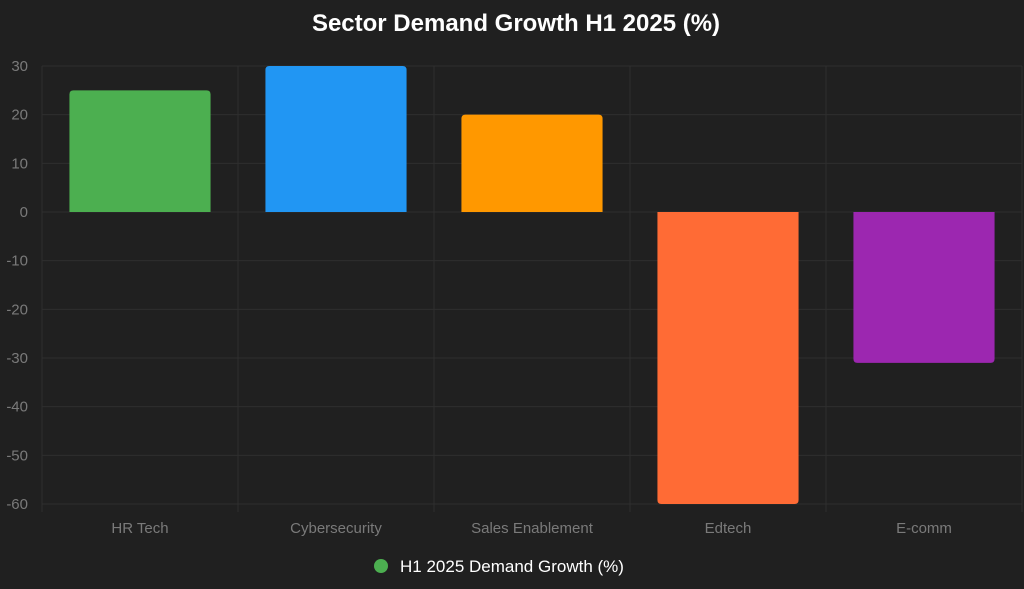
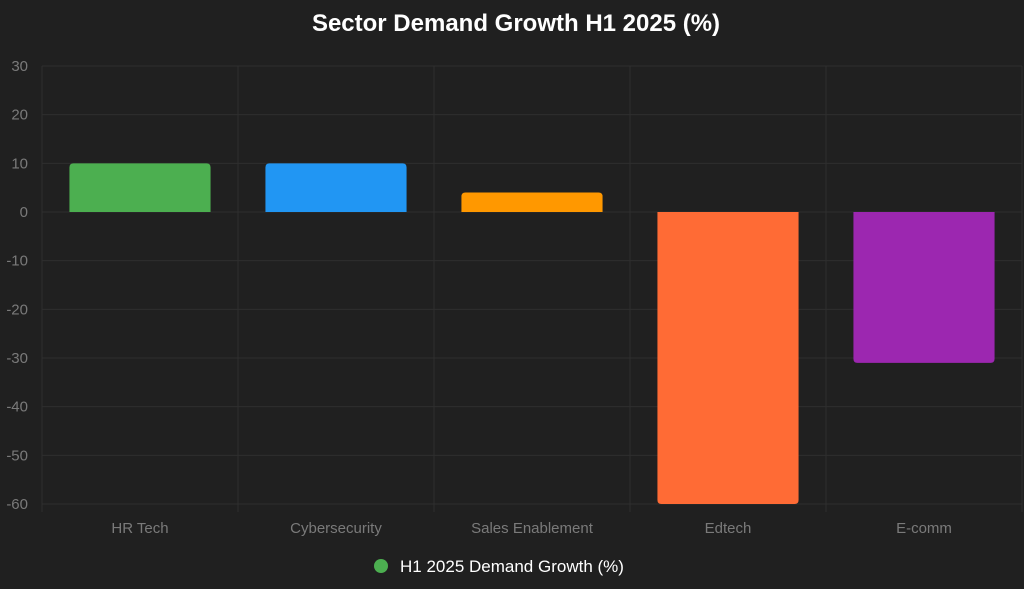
HR Tech: 25 -> 10
Cybersecurity: 30 -> 10
Sales Enablement: 20 -> 4
